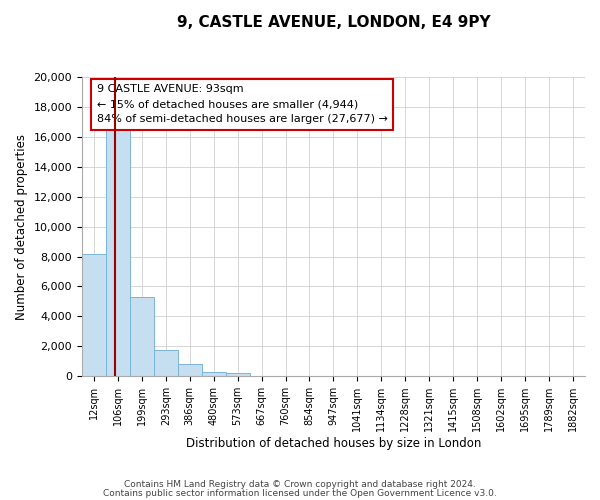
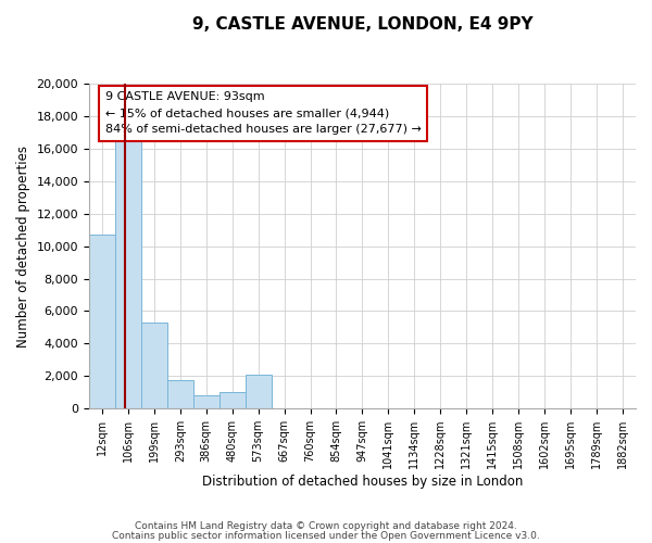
12sqm: 8,200 -> 10,700
480sqm: 300 -> 1,000
573sqm: 200 -> 2,100
